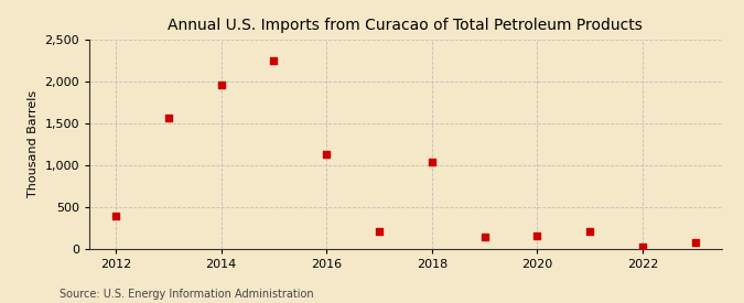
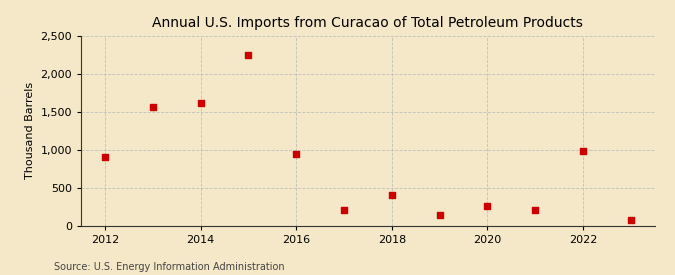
2012: 390 -> 900
2014: 1,950 -> 1,620
2016: 1,130 -> 940
2018: 1,040 -> 400
2020: 140 -> 260
2022: 20 -> 980
